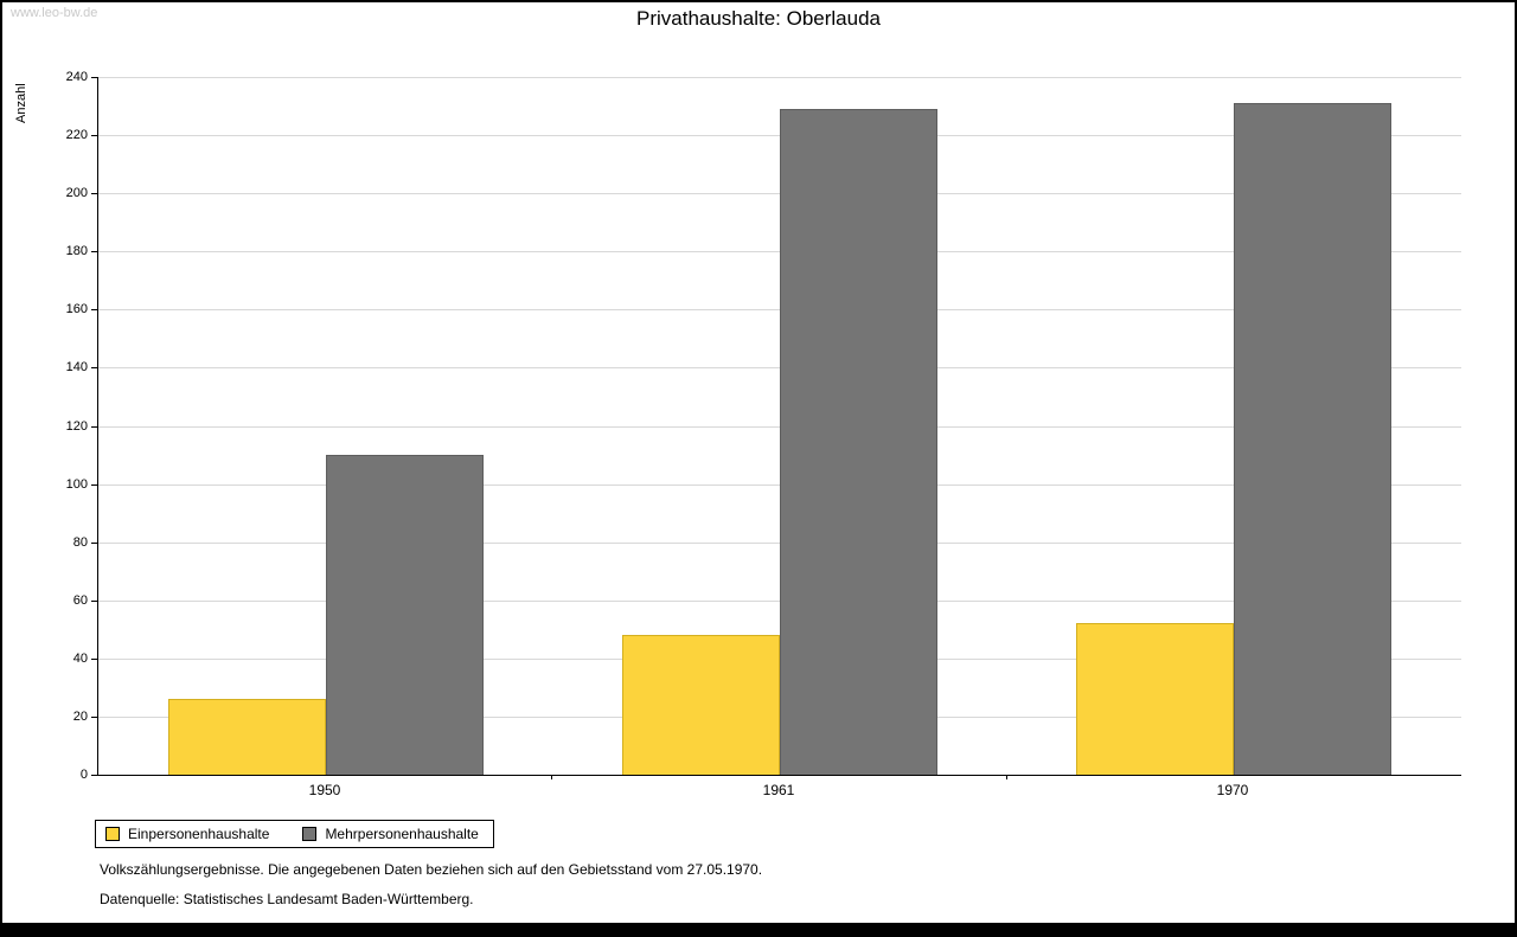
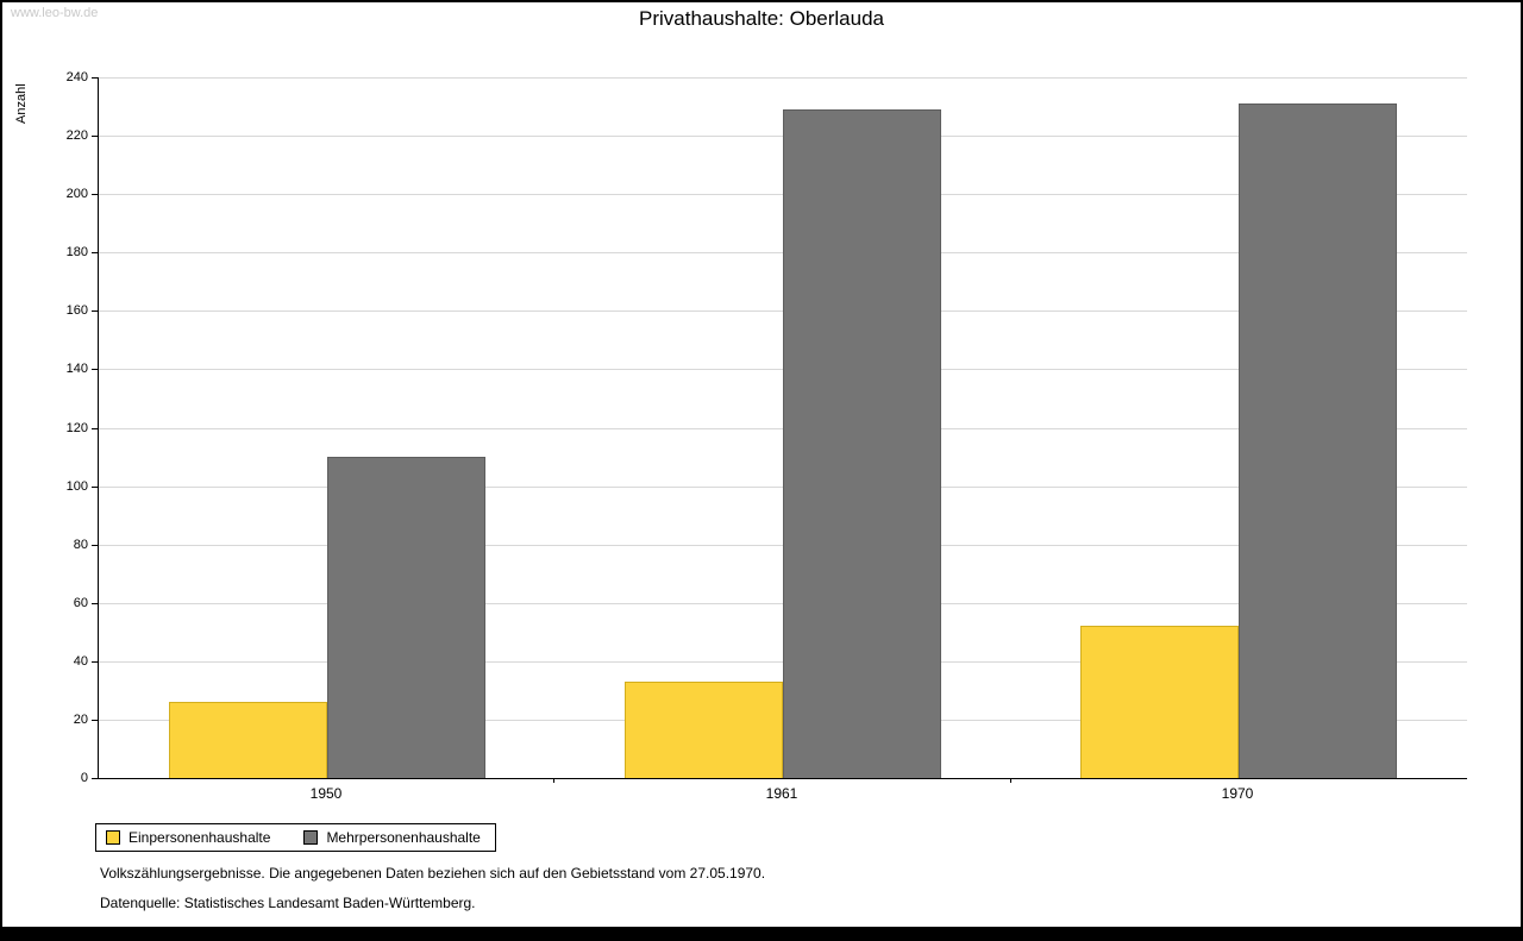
Einpersonenhaushalte/1961: 48 -> 33
